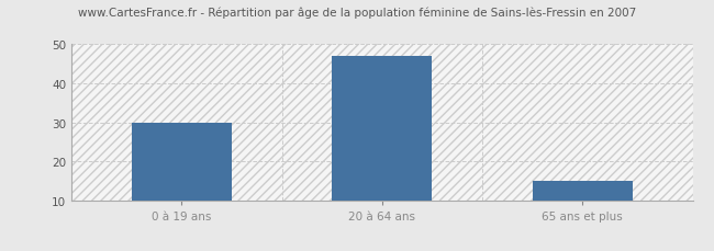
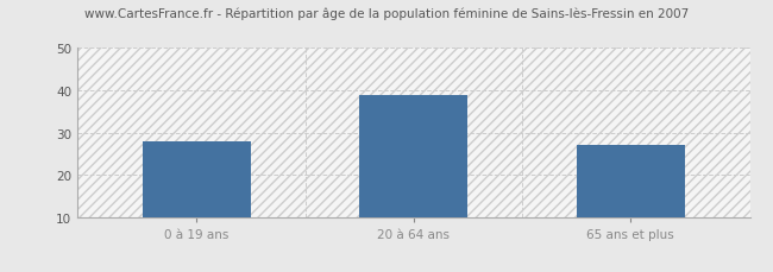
0 à 19 ans: 30 -> 28
20 à 64 ans: 47 -> 39
65 ans et plus: 15 -> 27
